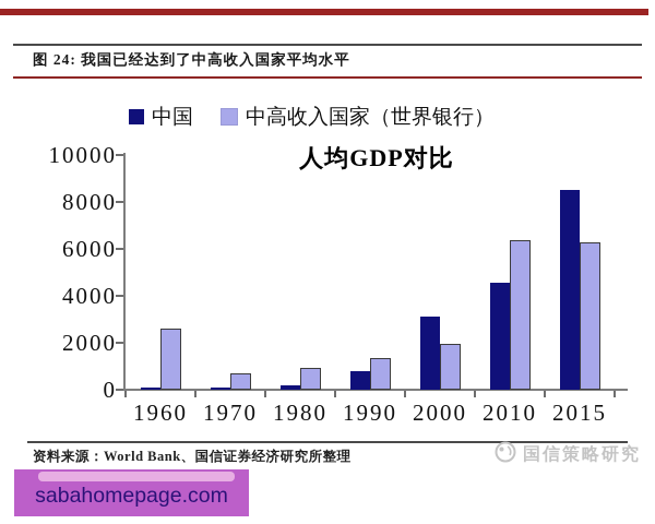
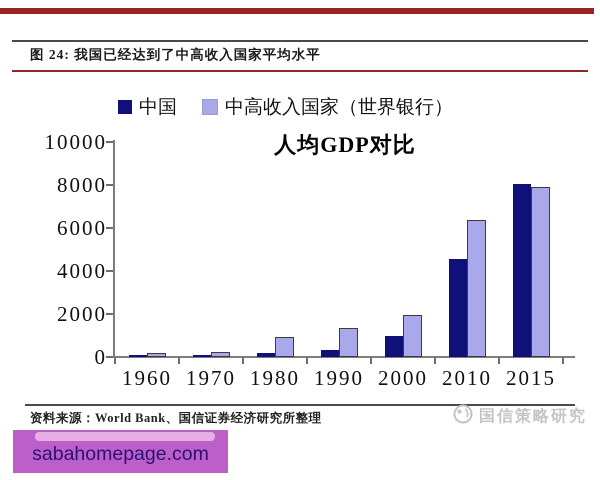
中高收入国家（世界银行）/1960: 2600 -> 200
中高收入国家（世界银行）/1970: 700 -> 200
中国/1990: 800 -> 300
中国/2000: 3100 -> 1000
中国/2015: 8500 -> 8100
中高收入国家（世界银行）/2015: 6300 -> 7900
